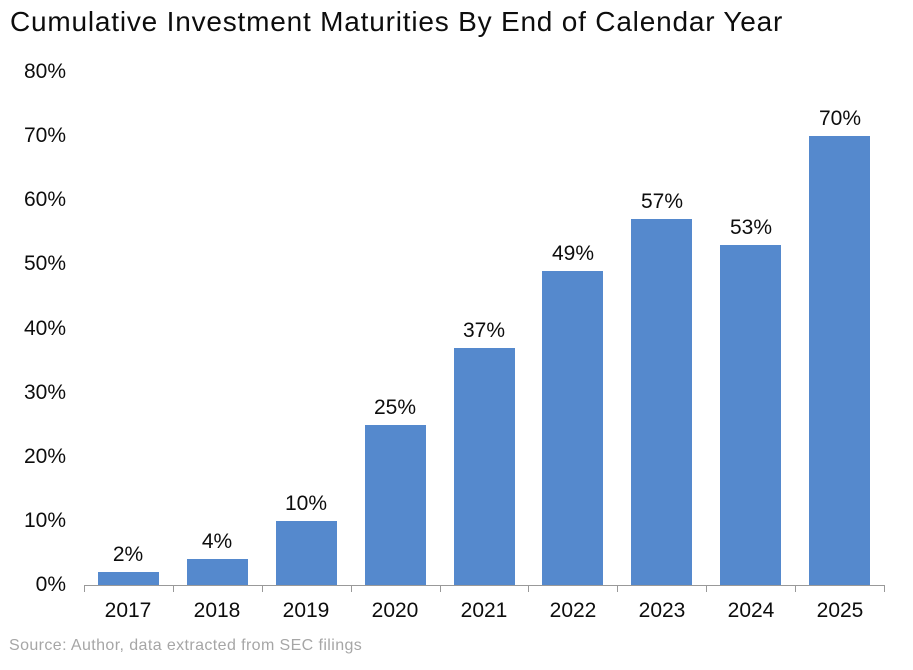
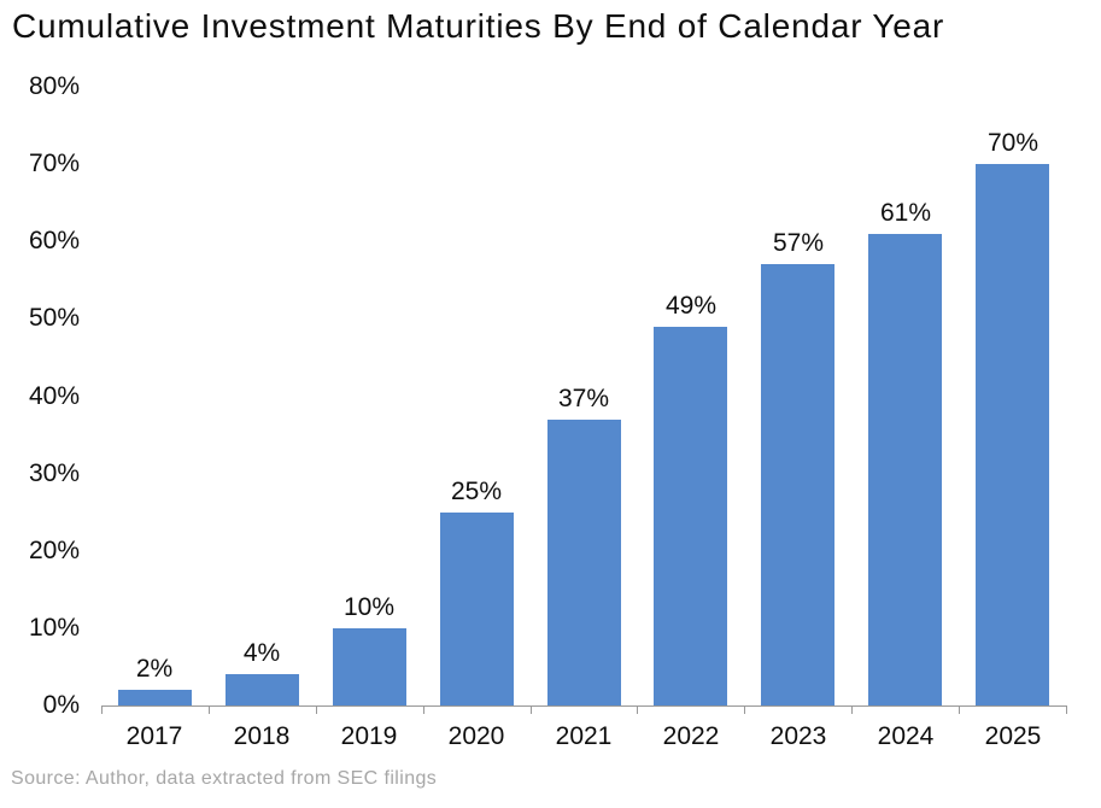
2024: 53% -> 61%
